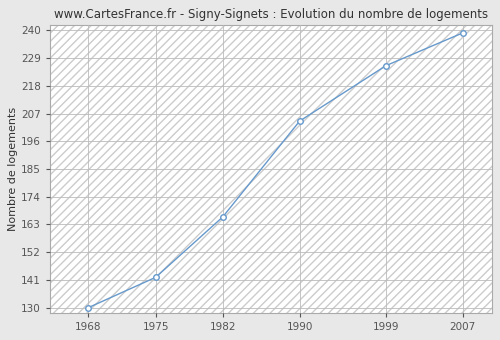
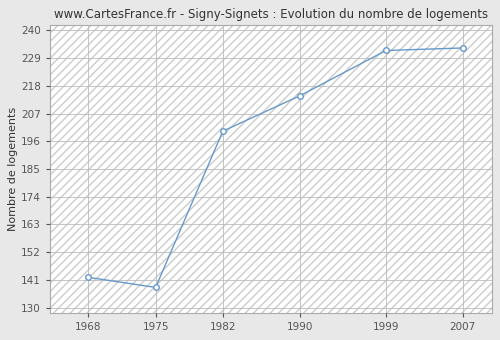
1968: 130 -> 142
1975: 142 -> 138
1982: 166 -> 200
1990: 204 -> 214
1999: 226 -> 232
2007: 239 -> 233
